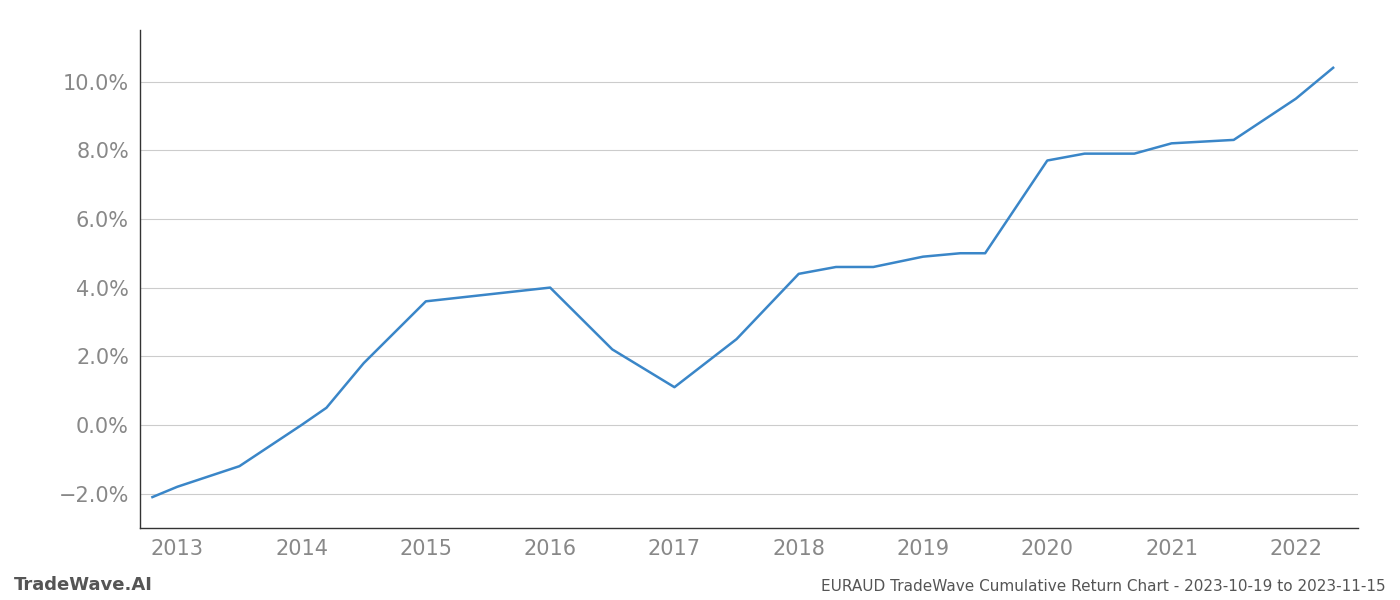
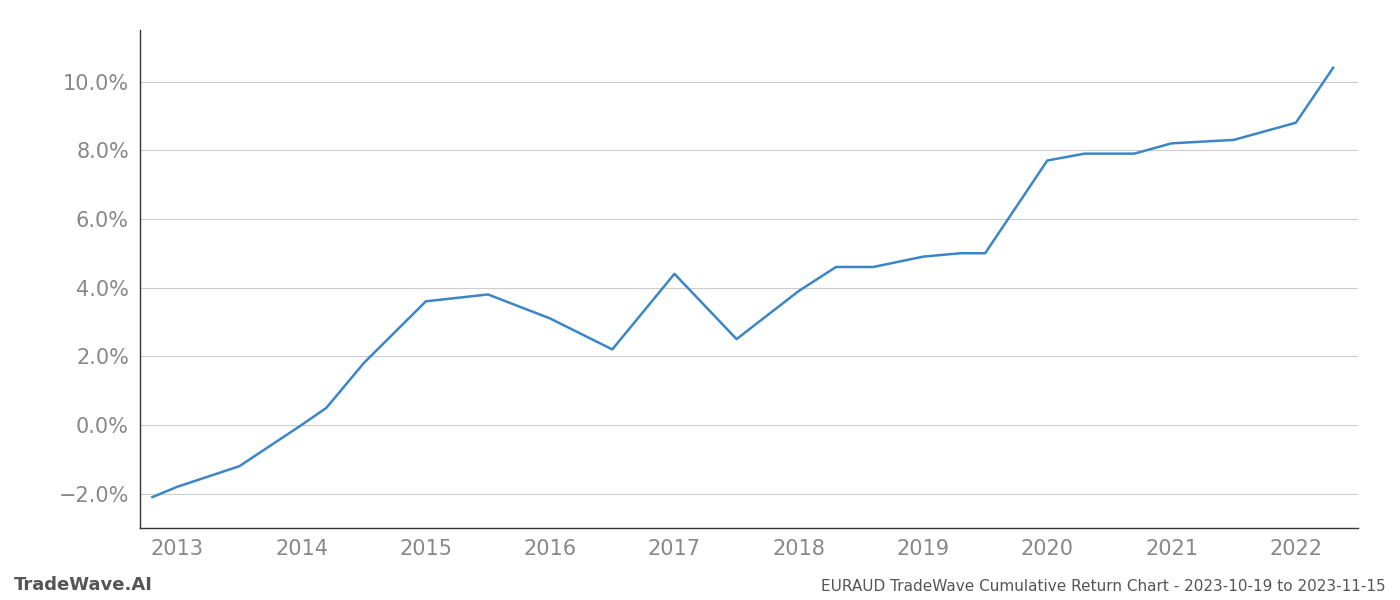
2016: 4.0% -> 3.1%
2017: 1.1% -> 4.4%
2018: 4.4% -> 3.9%
2022: 9.5% -> 8.8%
